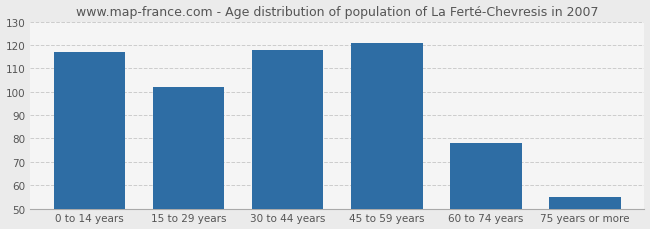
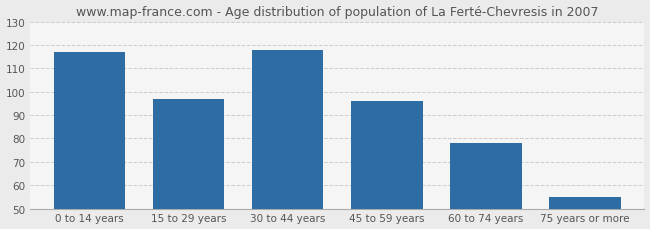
15 to 29 years: 102 -> 97
45 to 59 years: 121 -> 96
